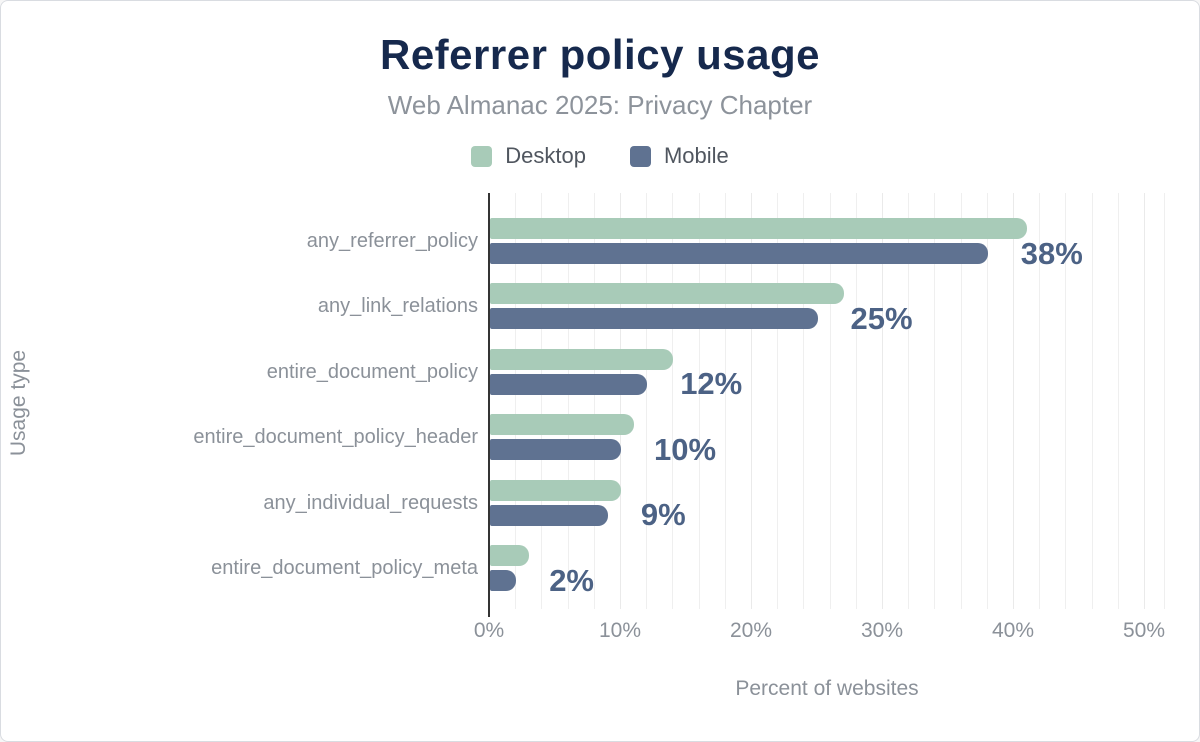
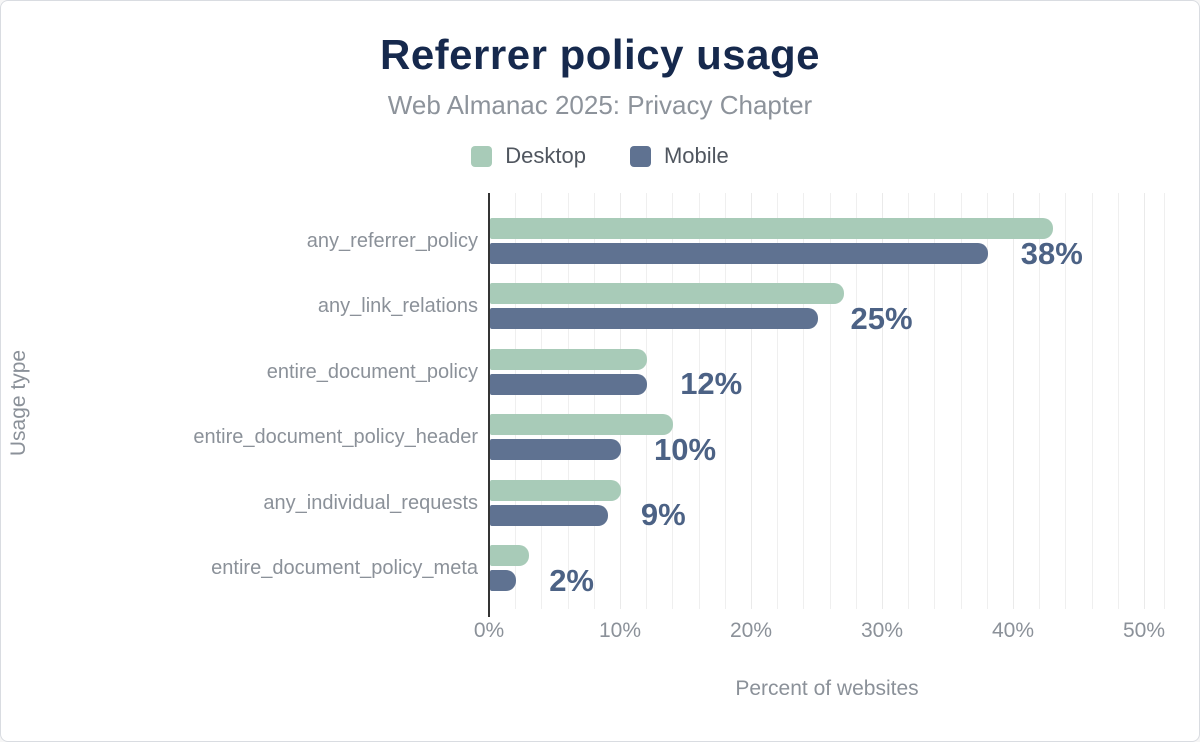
Desktop/any_referrer_policy: 41% -> 43%
Desktop/entire_document_policy: 14% -> 12%
Desktop/entire_document_policy_header: 11% -> 14%
